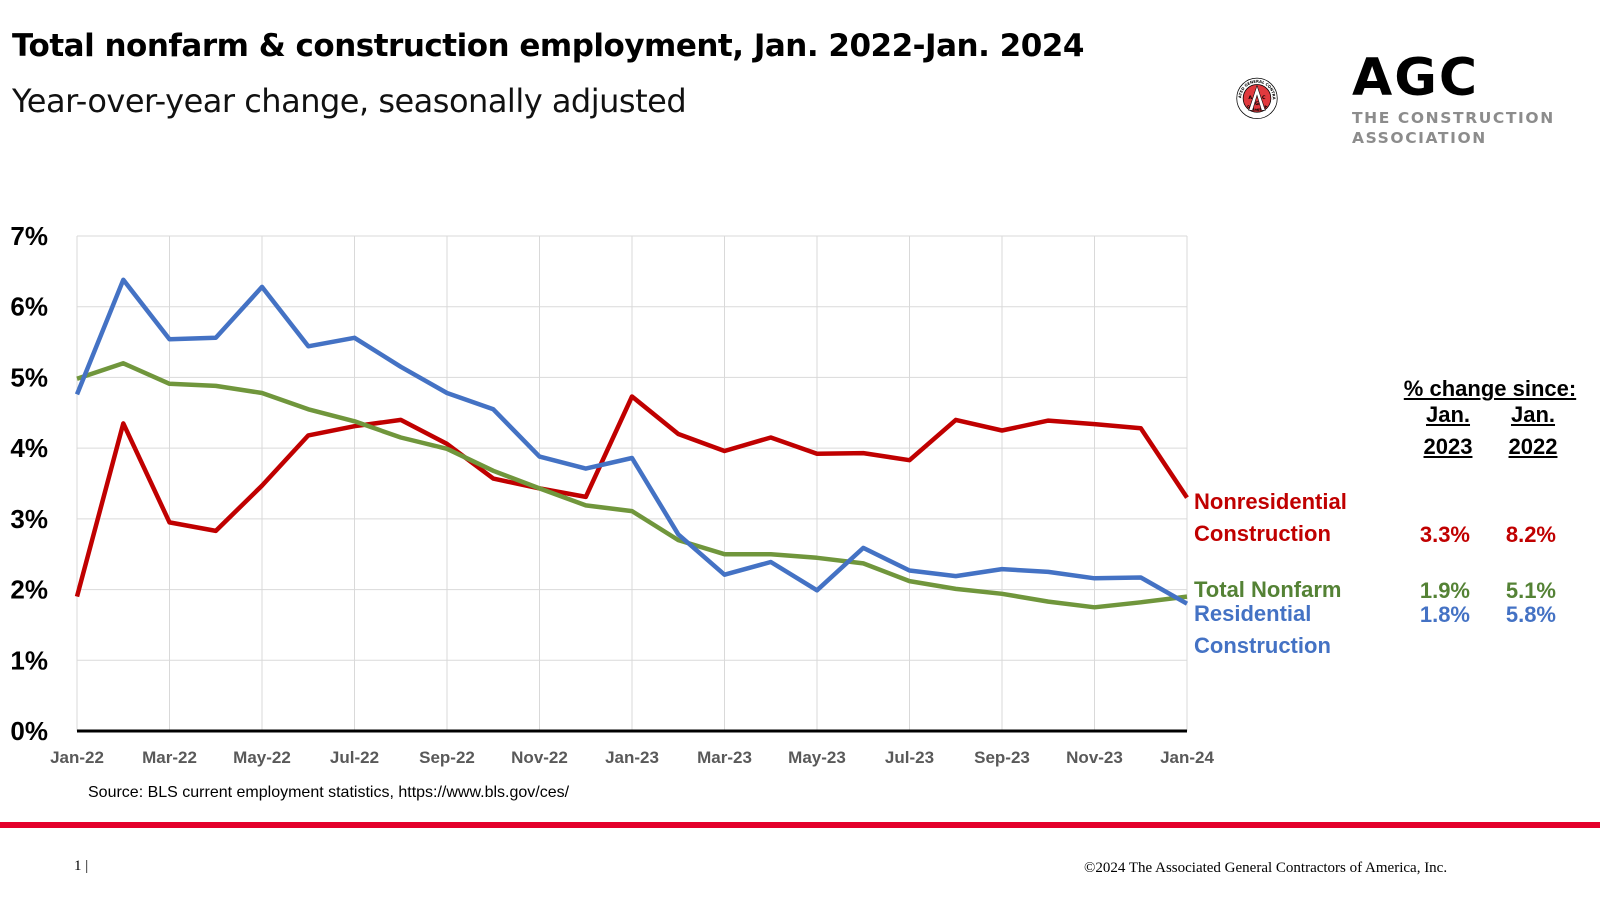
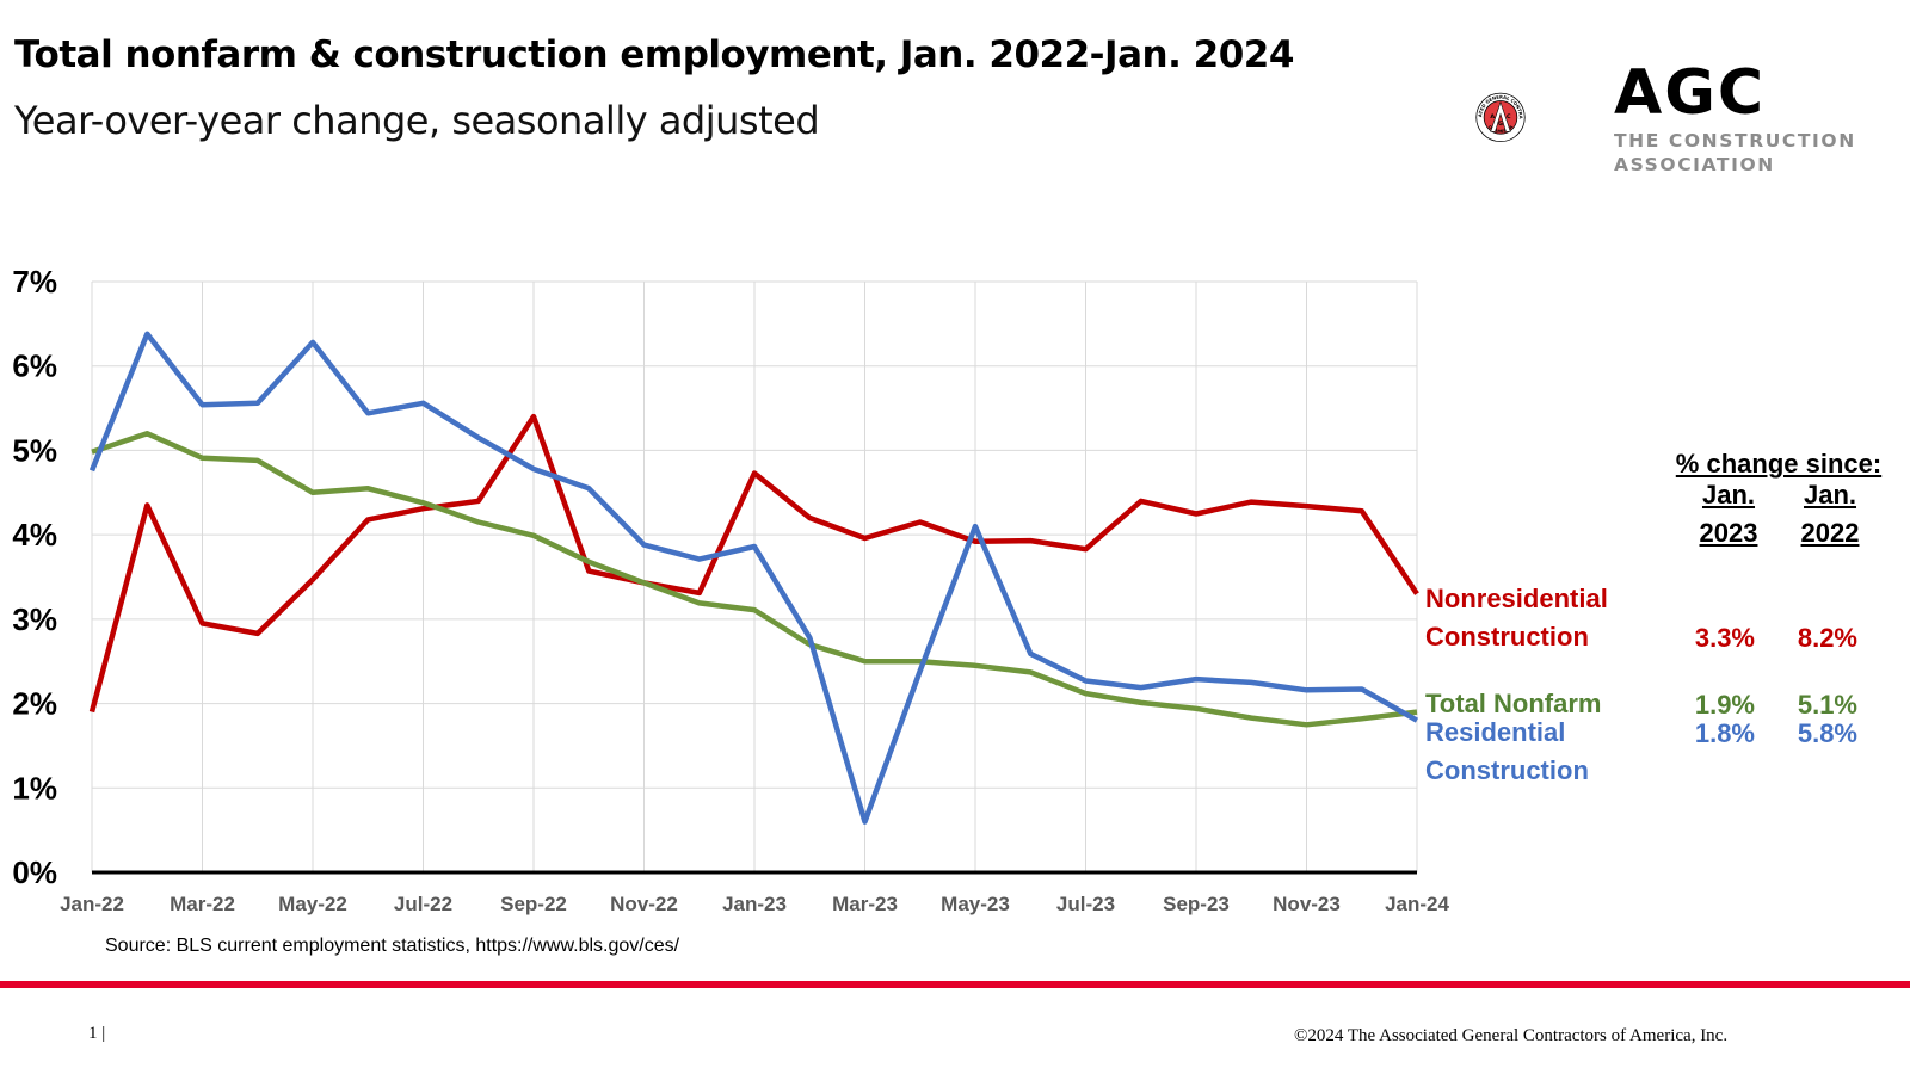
Total Nonfarm/May-22: 4.8% -> 4.5%
Nonresidential Construction/Sep-22: 4.1% -> 5.4%
Residential Construction/Mar-23: 2.2% -> 0.6%
Residential Construction/May-23: 2.0% -> 4.1%
